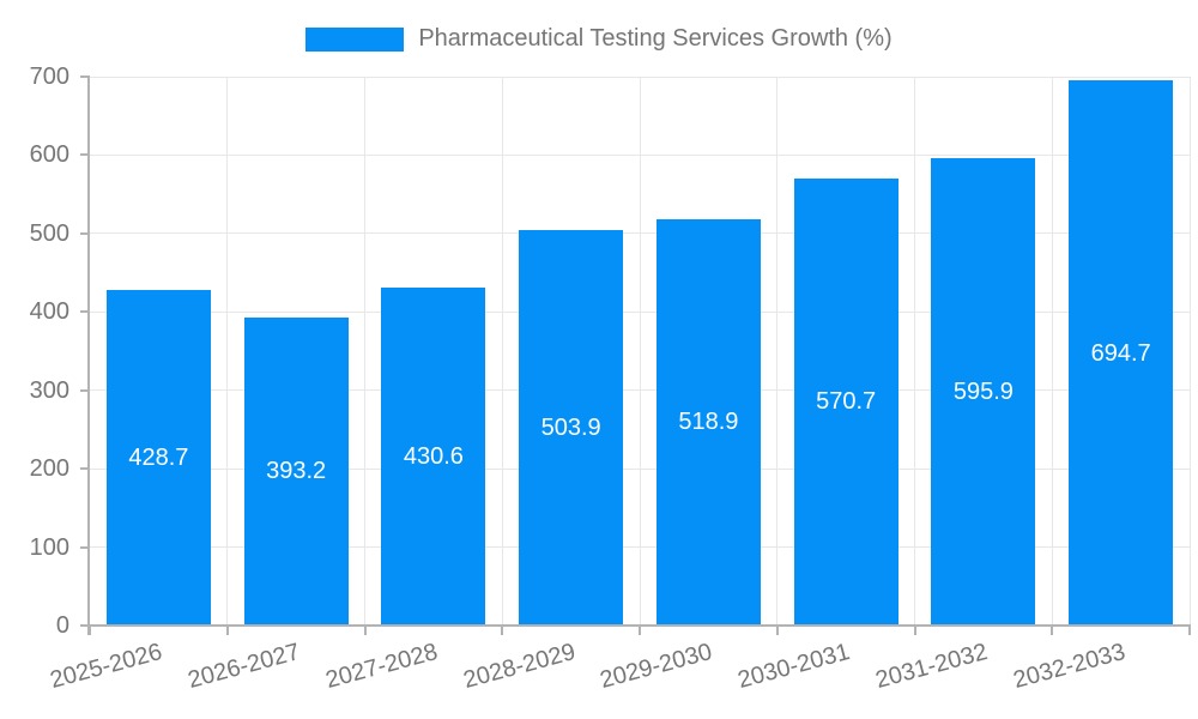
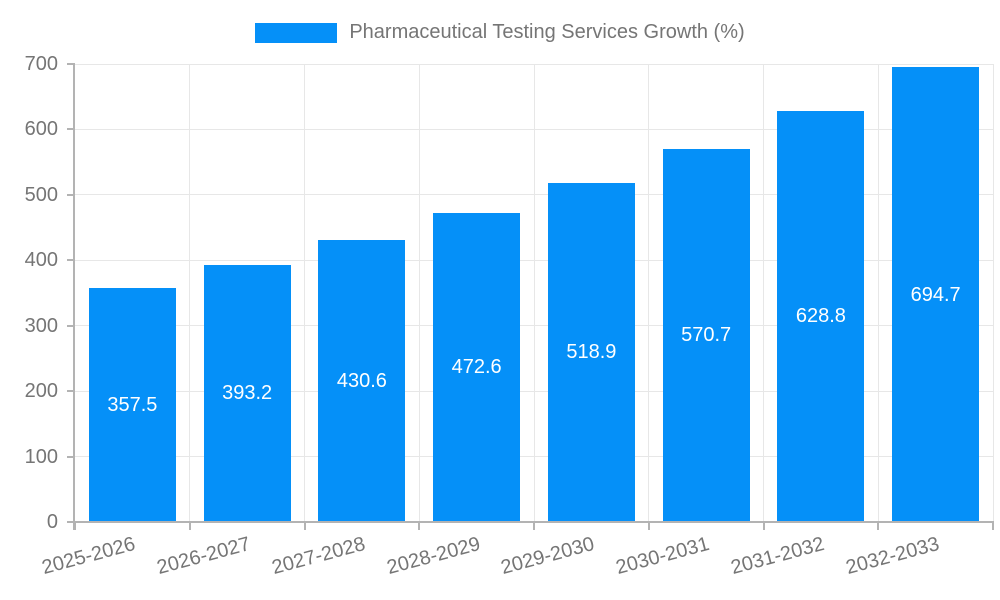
2025-2026: 428.7 -> 357.5
2028-2029: 503.9 -> 472.6
2031-2032: 595.9 -> 628.8
